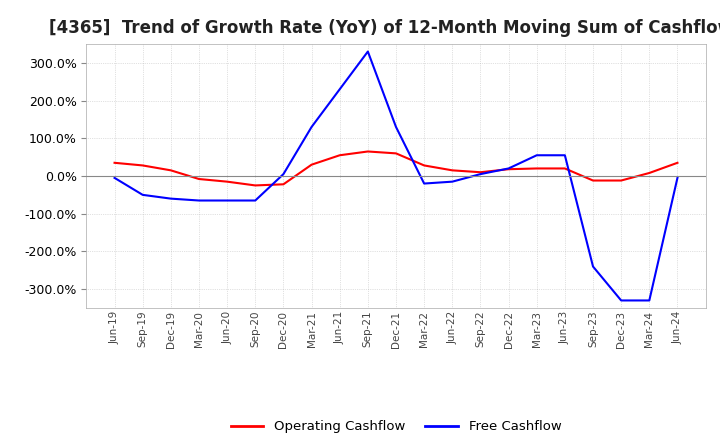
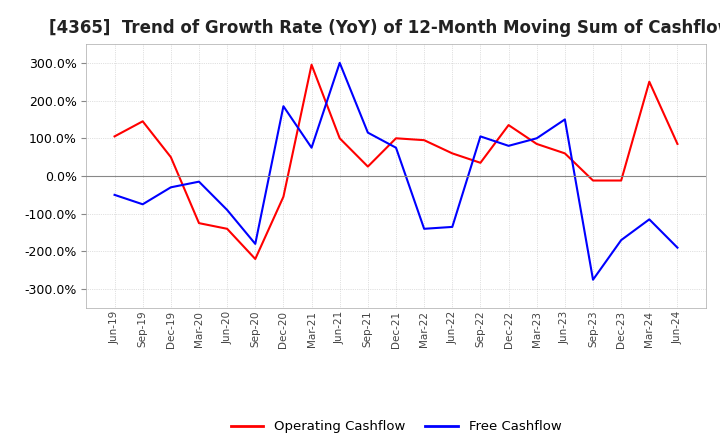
Operating Cashflow/Jun-19: 35% -> 105%
Free Cashflow/Jun-19: -5% -> -50%
Operating Cashflow/Sep-19: 28% -> 145%
Free Cashflow/Sep-19: -50% -> -75%
Operating Cashflow/Dec-19: 15% -> 50%
Free Cashflow/Dec-19: -60% -> -30%
Operating Cashflow/Mar-20: -8% -> -125%
Free Cashflow/Mar-20: -65% -> -15%
Operating Cashflow/Jun-20: -15% -> -140%
Free Cashflow/Jun-20: -65% -> -90%
Operating Cashflow/Sep-20: -25% -> -220%
Free Cashflow/Sep-20: -65% -> -180%
Operating Cashflow/Dec-20: -22% -> -55%
Free Cashflow/Dec-20: 5% -> 185%
Operating Cashflow/Mar-21: 30% -> 295%
Free Cashflow/Mar-21: 130% -> 75%
Operating Cashflow/Jun-21: 55% -> 100%
Free Cashflow/Jun-21: 230% -> 300%
Operating Cashflow/Sep-21: 65% -> 25%
Free Cashflow/Sep-21: 330% -> 115%
Operating Cashflow/Dec-21: 60% -> 100%
Free Cashflow/Dec-21: 130% -> 75%
Operating Cashflow/Mar-22: 28% -> 95%
Free Cashflow/Mar-22: -20% -> -140%
Operating Cashflow/Jun-22: 15% -> 60%
Free Cashflow/Jun-22: -15% -> -135%
Operating Cashflow/Sep-22: 10% -> 35%
Free Cashflow/Sep-22: 5% -> 105%
Operating Cashflow/Dec-22: 18% -> 135%
Free Cashflow/Dec-22: 20% -> 80%
Operating Cashflow/Mar-23: 20% -> 85%
Free Cashflow/Mar-23: 55% -> 100%
Operating Cashflow/Jun-23: 20% -> 60%
Free Cashflow/Jun-23: 55% -> 150%
Free Cashflow/Sep-23: -240% -> -275%
Free Cashflow/Dec-23: -330% -> -170%
Operating Cashflow/Mar-24: 8% -> 250%
Free Cashflow/Mar-24: -330% -> -115%
Operating Cashflow/Jun-24: 35% -> 85%
Free Cashflow/Jun-24: -5% -> -190%
